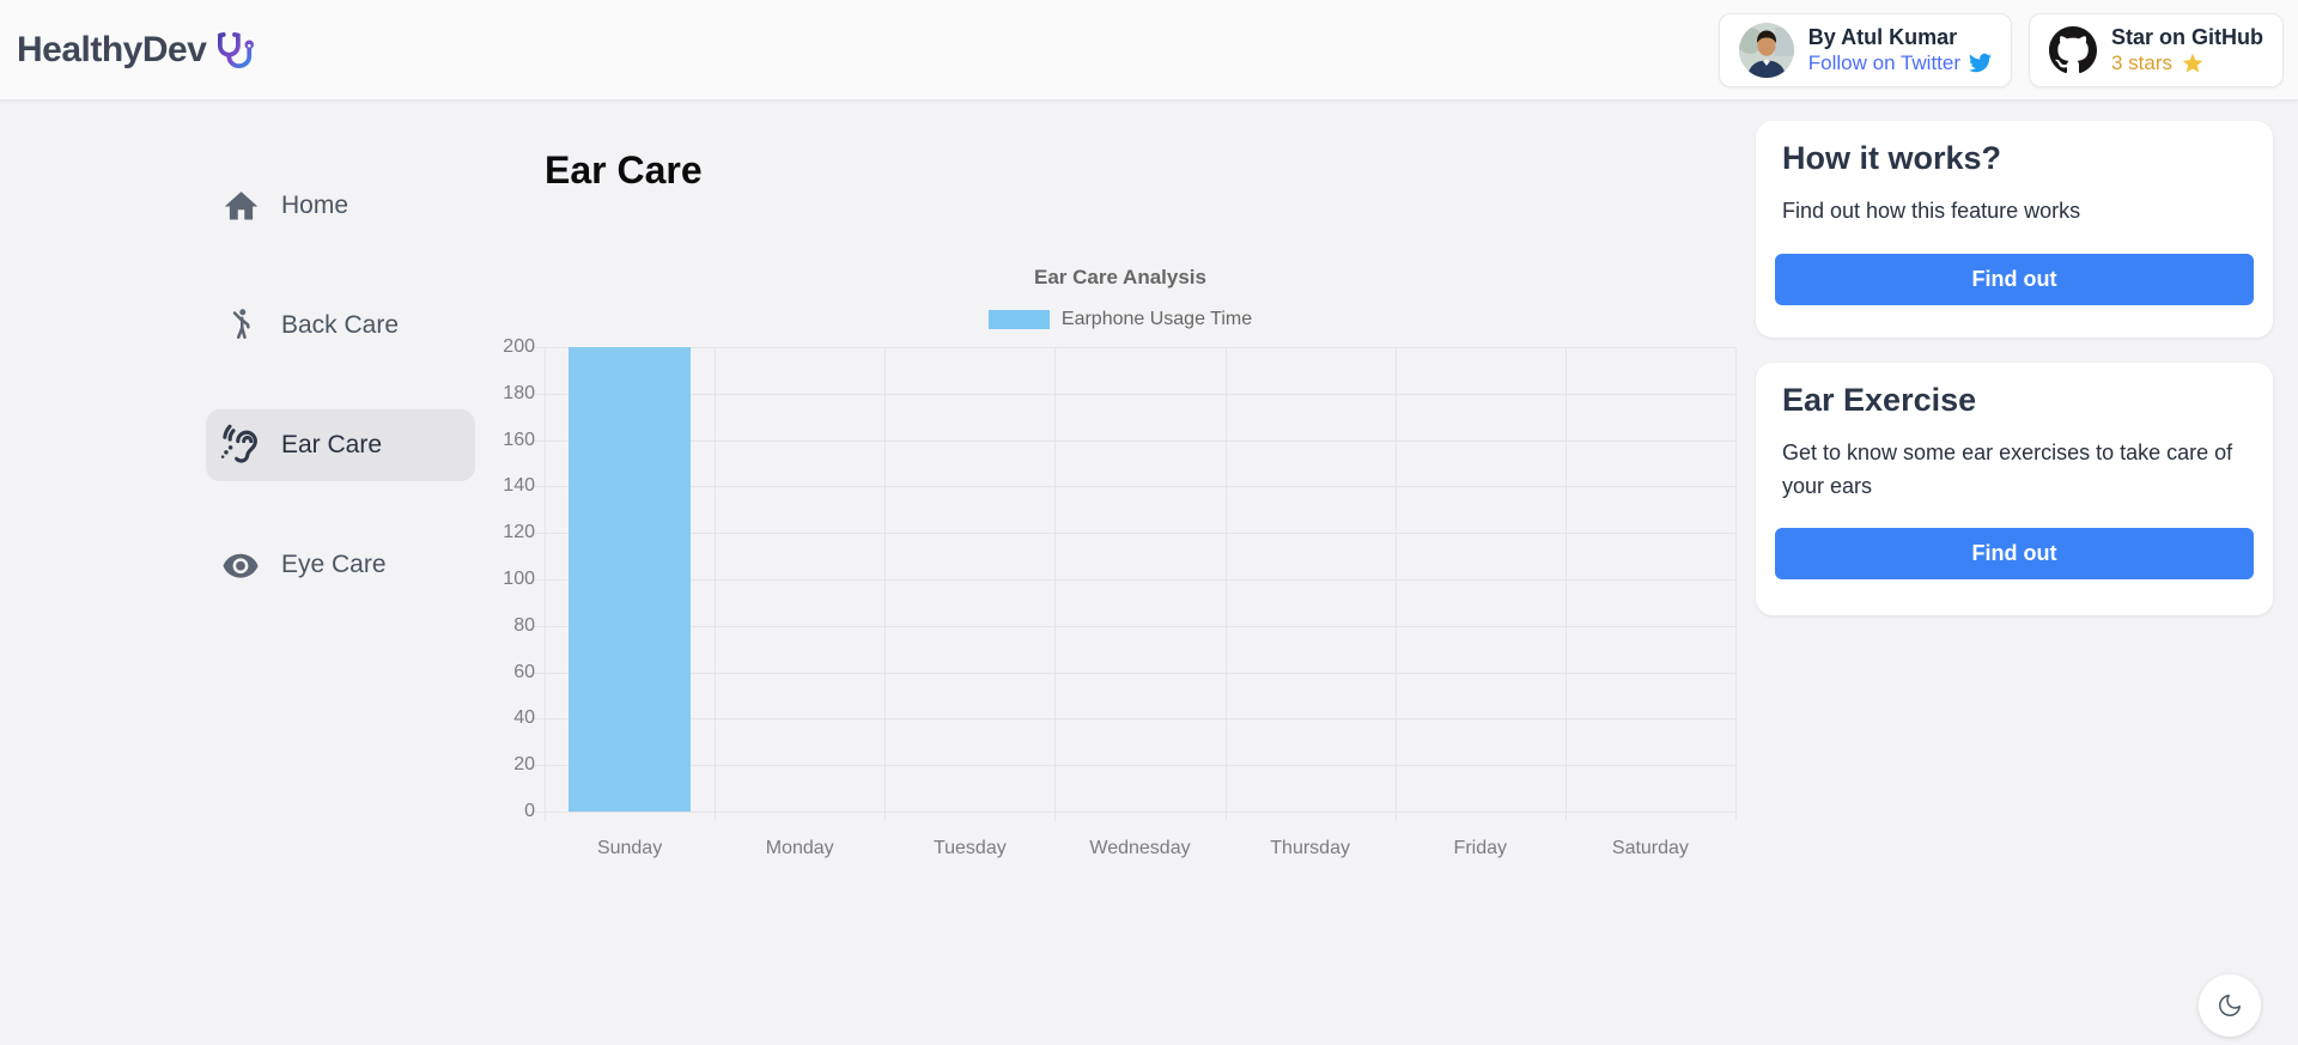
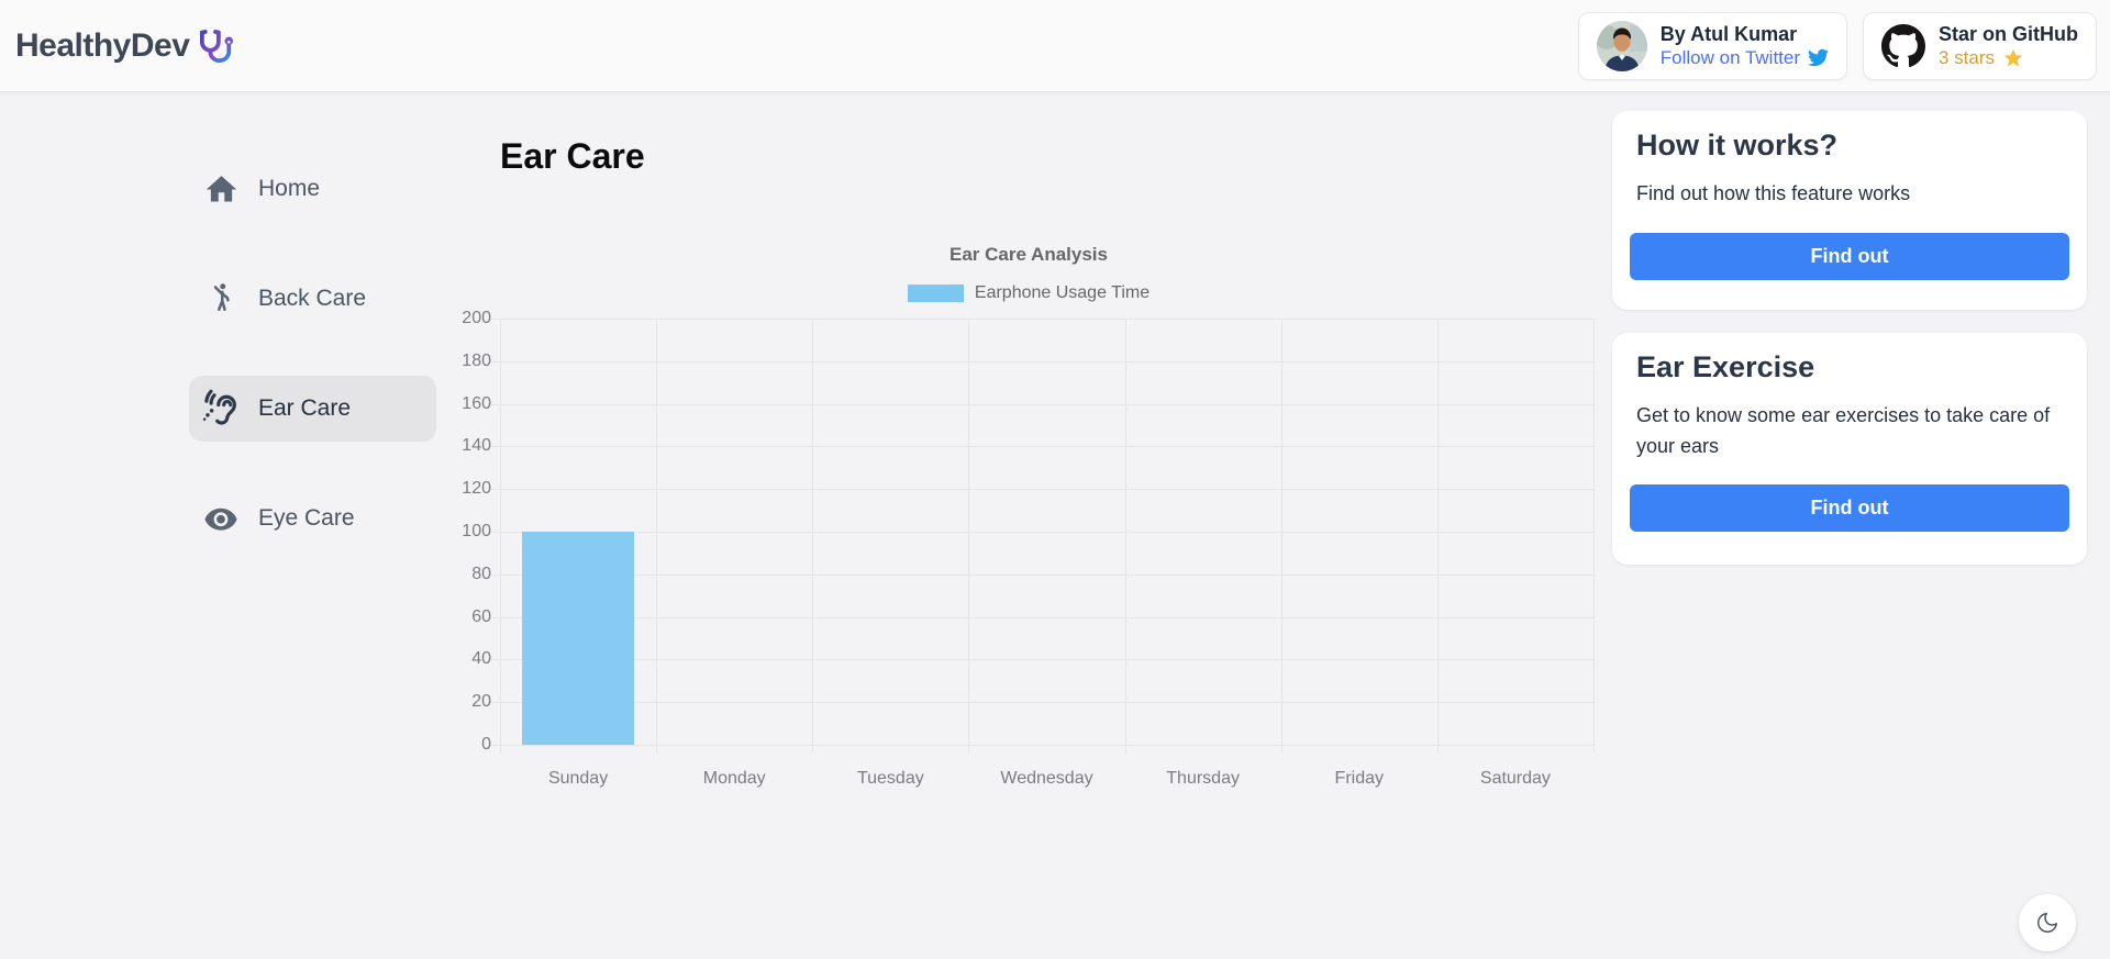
Sunday: 200 -> 100
